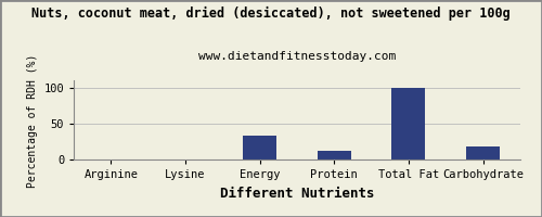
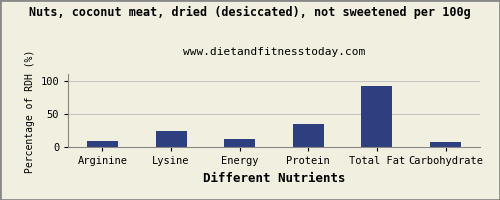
Arginine: 1 -> 10
Lysine: 1 -> 24
Energy: 34 -> 12
Protein: 12 -> 36
Total Fat: 100 -> 92
Carbohydrate: 18 -> 8
